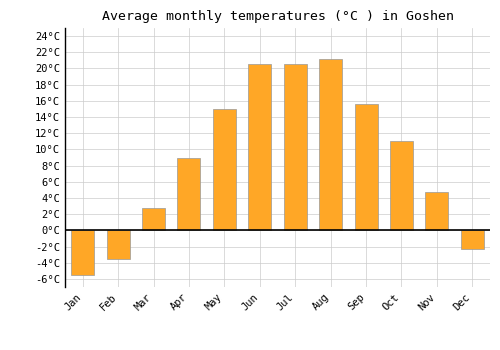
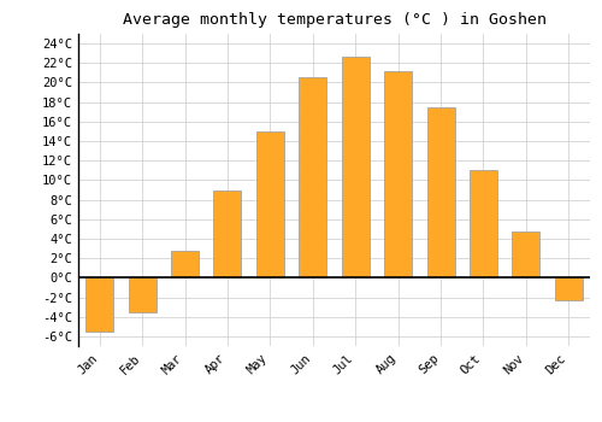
Jul: 20.6°C -> 22.7°C
Sep: 15.6°C -> 17.5°C
